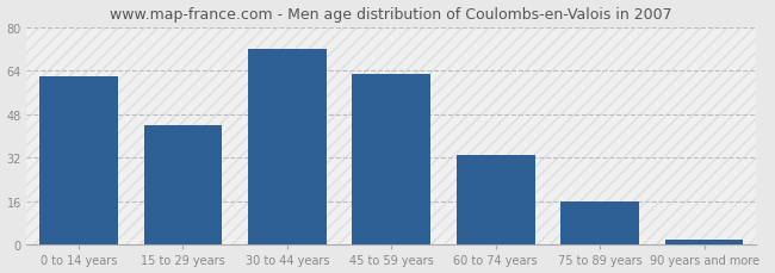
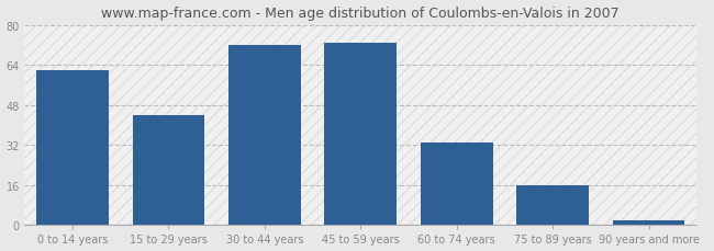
45 to 59 years: 63 -> 73
